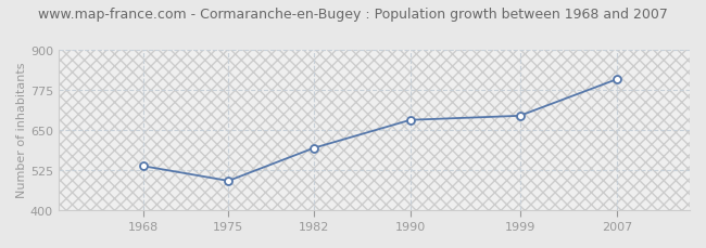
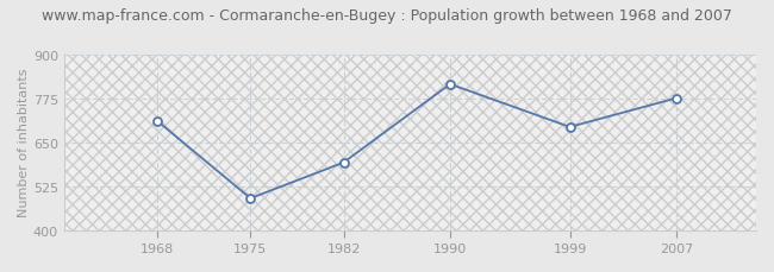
1968: 536 -> 710
1990: 680 -> 815
2007: 807 -> 775
